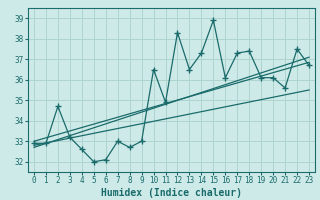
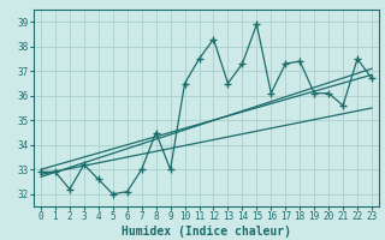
2: 34.7 -> 32.2
8: 32.7 -> 34.5
11: 34.9 -> 37.5
